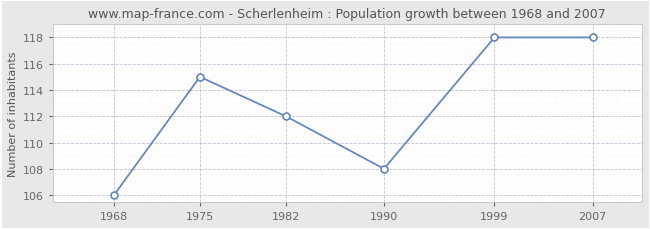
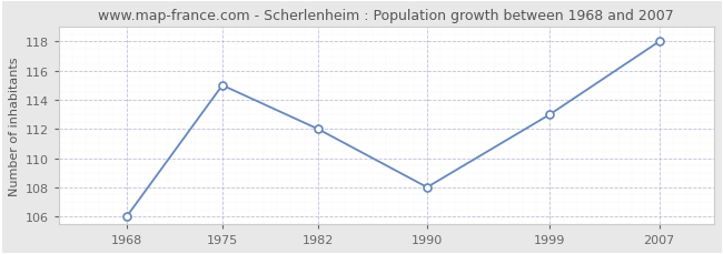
1999: 118 -> 113
